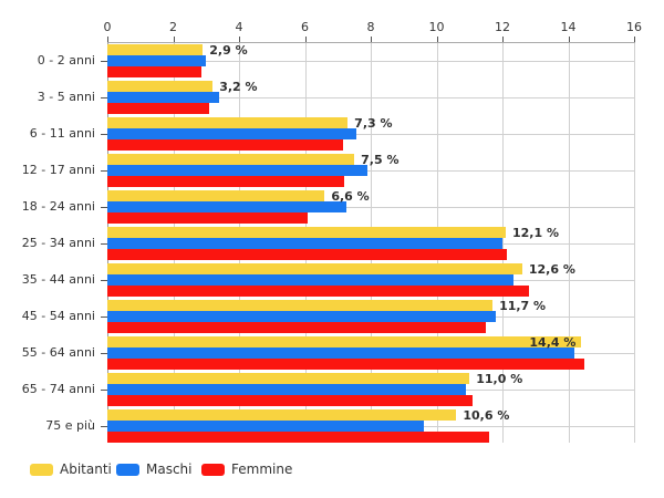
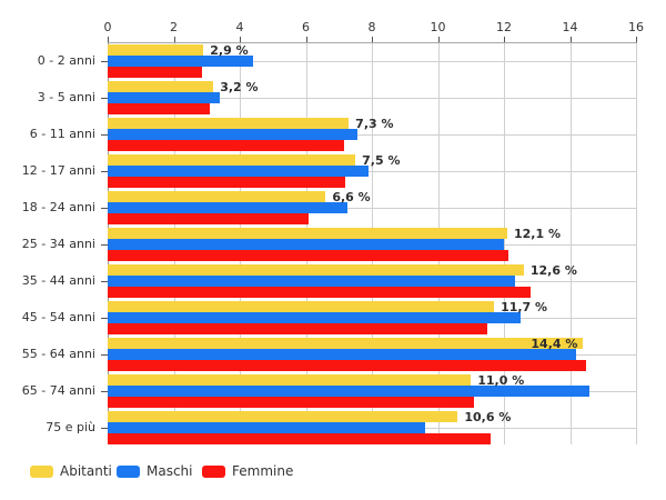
Maschi/0 - 2 anni: 3.0 -> 4.4
Maschi/45 - 54 anni: 11.8 -> 12.5
Maschi/65 - 74 anni: 10.9 -> 14.6
